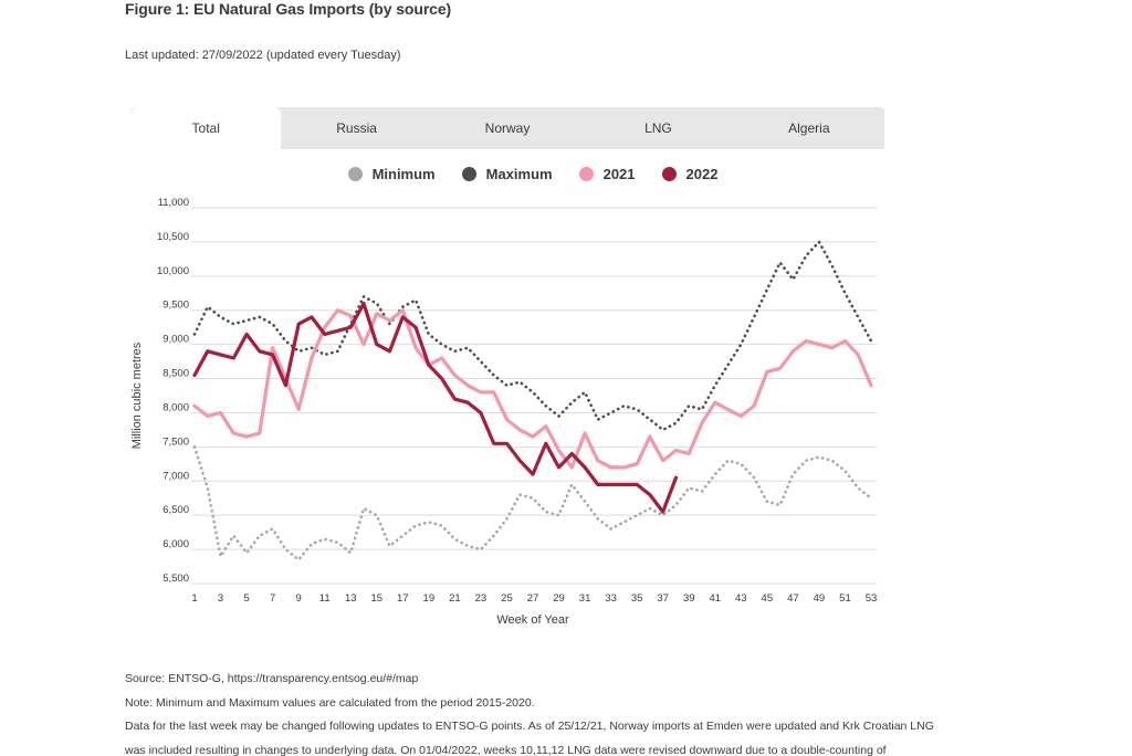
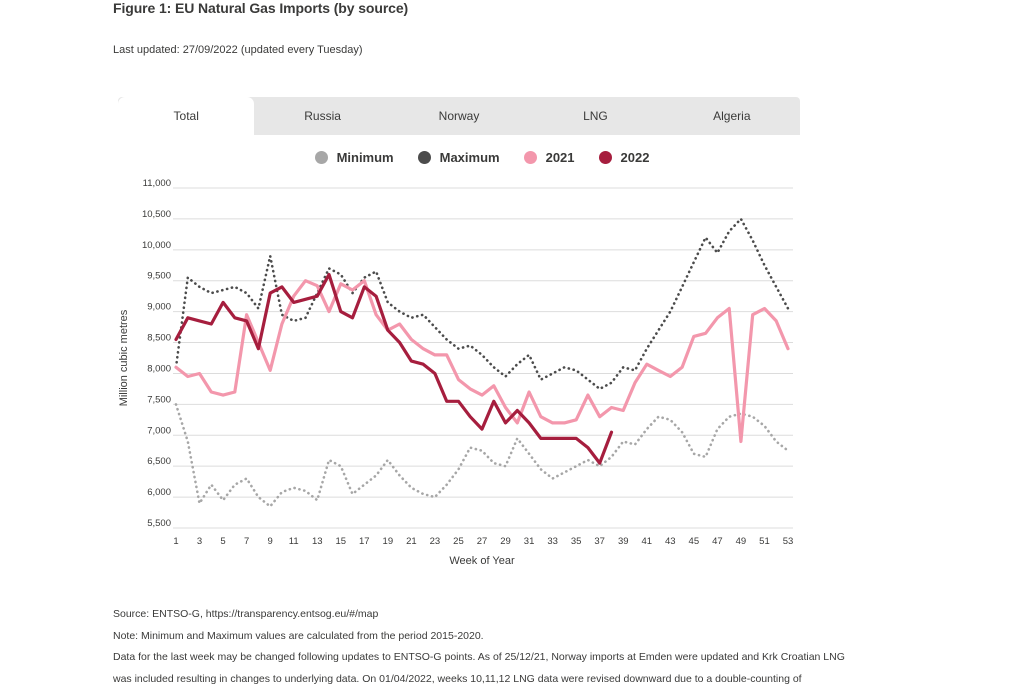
Maximum/1: 9200 -> 8100
Maximum/9: 8900 -> 9900
Minimum/19: 6400 -> 6600
2021/49: 9000 -> 6900
